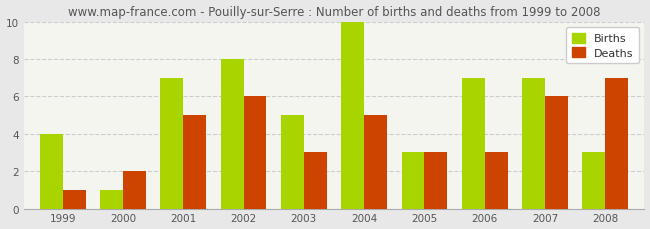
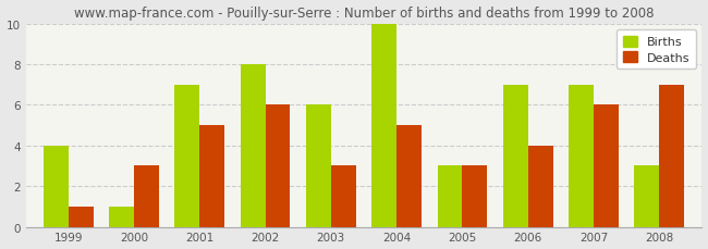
Deaths/2000: 2 -> 3
Births/2003: 5 -> 6
Deaths/2006: 3 -> 4
